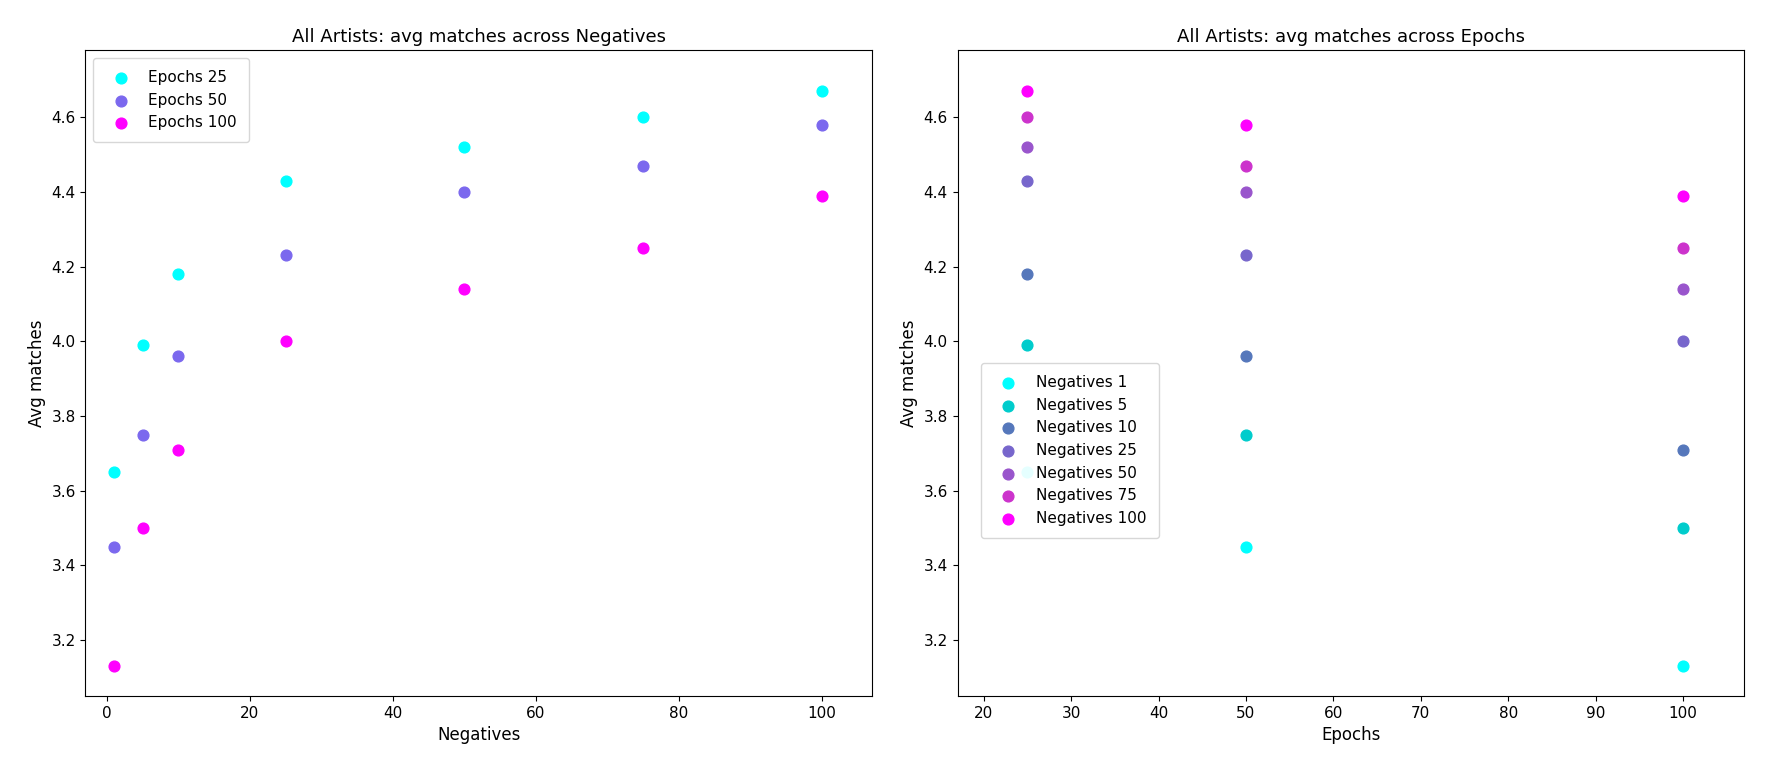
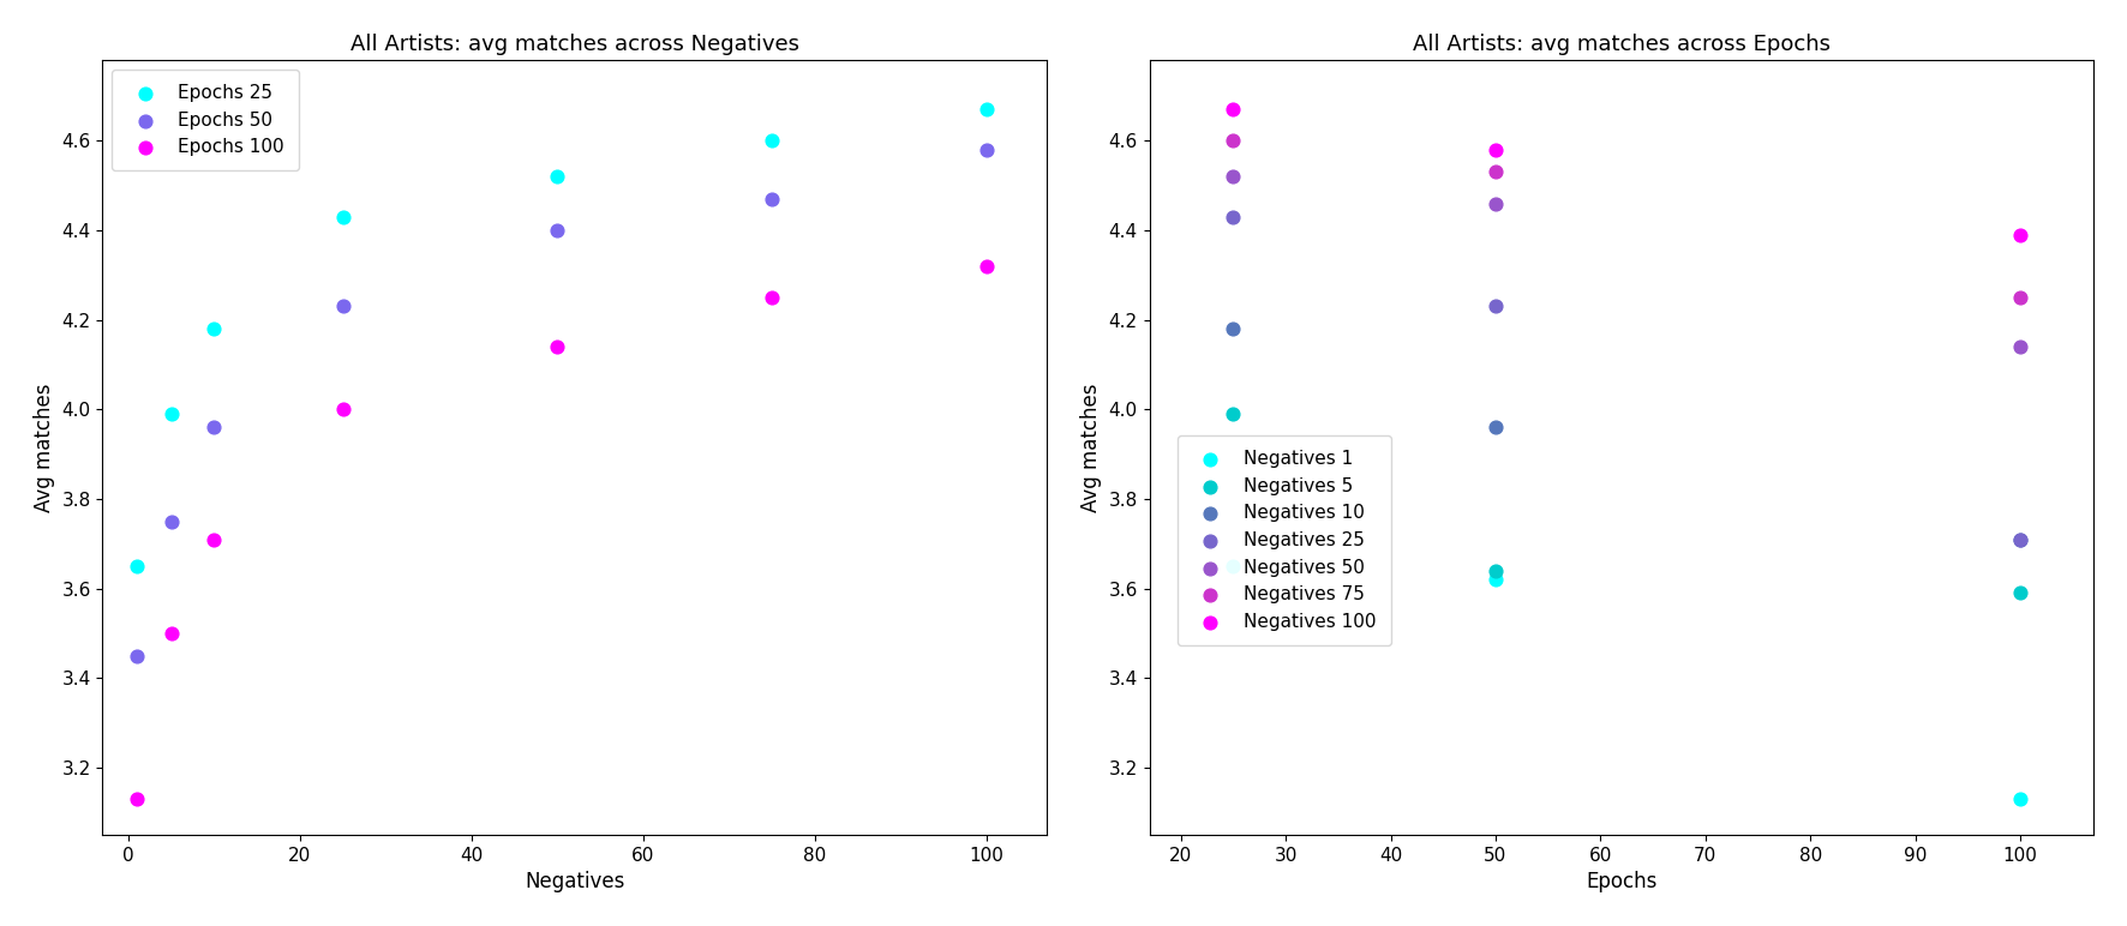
All Artists: avg matches across Negatives/Epochs 100/100: 4.39 -> 4.32
All Artists: avg matches across Epochs/Negatives 1/50: 3.45 -> 3.62
All Artists: avg matches across Epochs/Negatives 5/50: 3.75 -> 3.64
All Artists: avg matches across Epochs/Negatives 50/50: 4.40 -> 4.46
All Artists: avg matches across Epochs/Negatives 75/50: 4.47 -> 4.53
All Artists: avg matches across Epochs/Negatives 5/100: 3.50 -> 3.59
All Artists: avg matches across Epochs/Negatives 25/100: 4.00 -> 3.71
